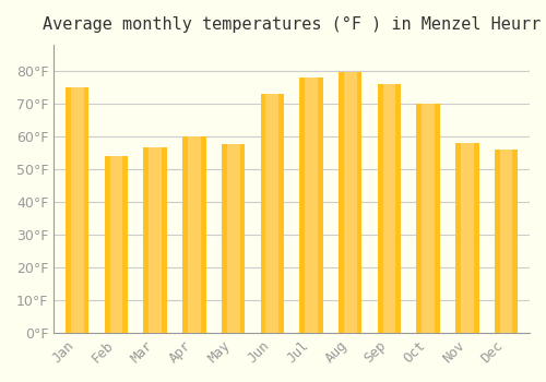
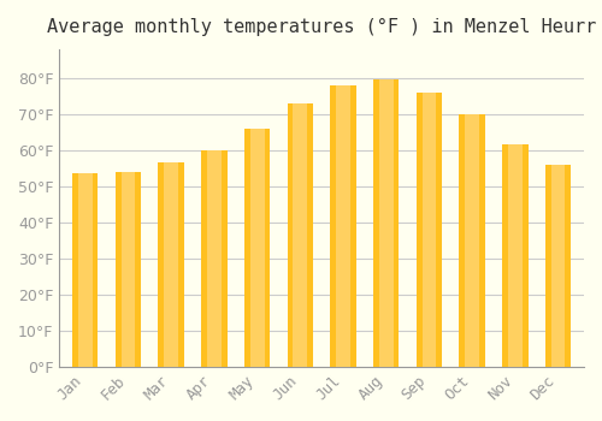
Jan: 75.0°F -> 53.5°F
May: 57.5°F -> 66.0°F
Nov: 58.0°F -> 61.5°F
